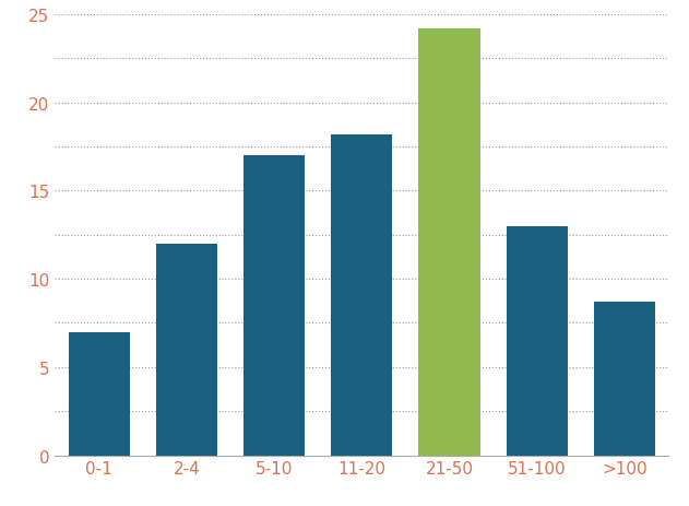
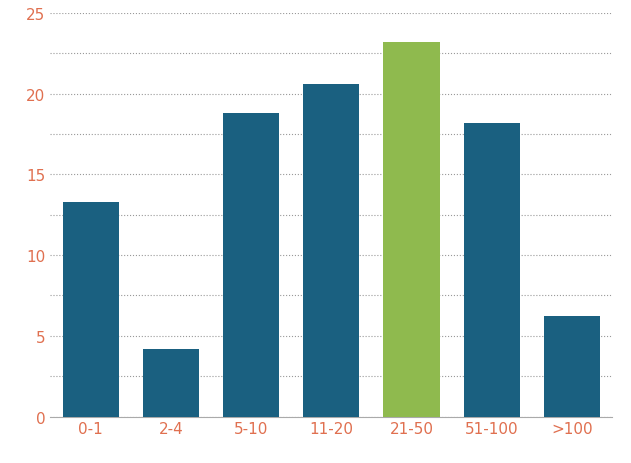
0-1: 7.0 -> 13.3
2-4: 12.0 -> 4.2
5-10: 17.0 -> 18.8
11-20: 18.2 -> 20.6
21-50: 24.2 -> 23.2
51-100: 13.0 -> 18.2
>100: 8.7 -> 6.2
